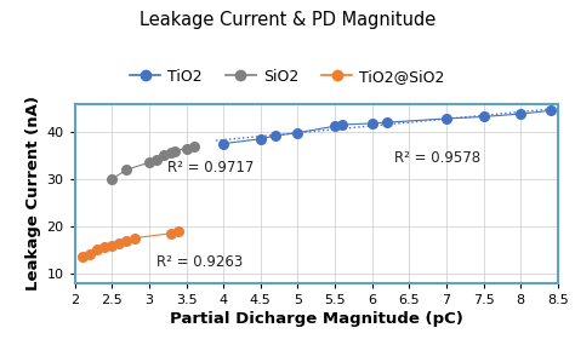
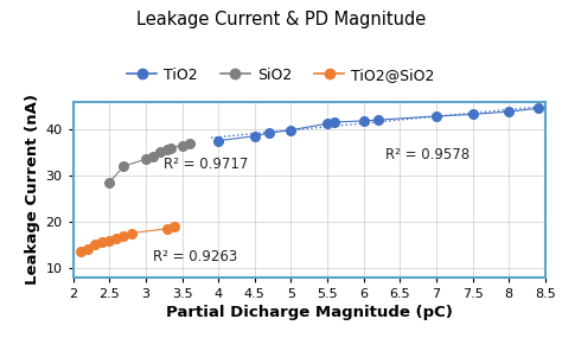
SiO2/2.5: 30.0 -> 28.5
